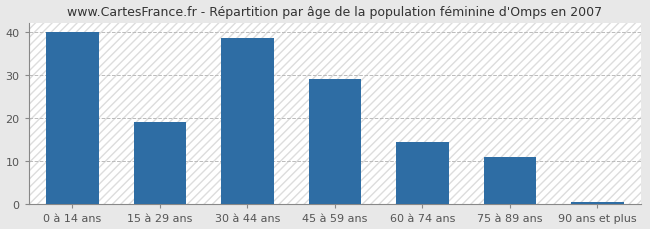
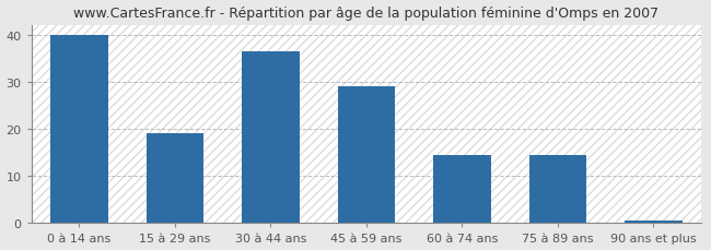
30 à 44 ans: 38.5 -> 36.5
75 à 89 ans: 11.0 -> 14.5
